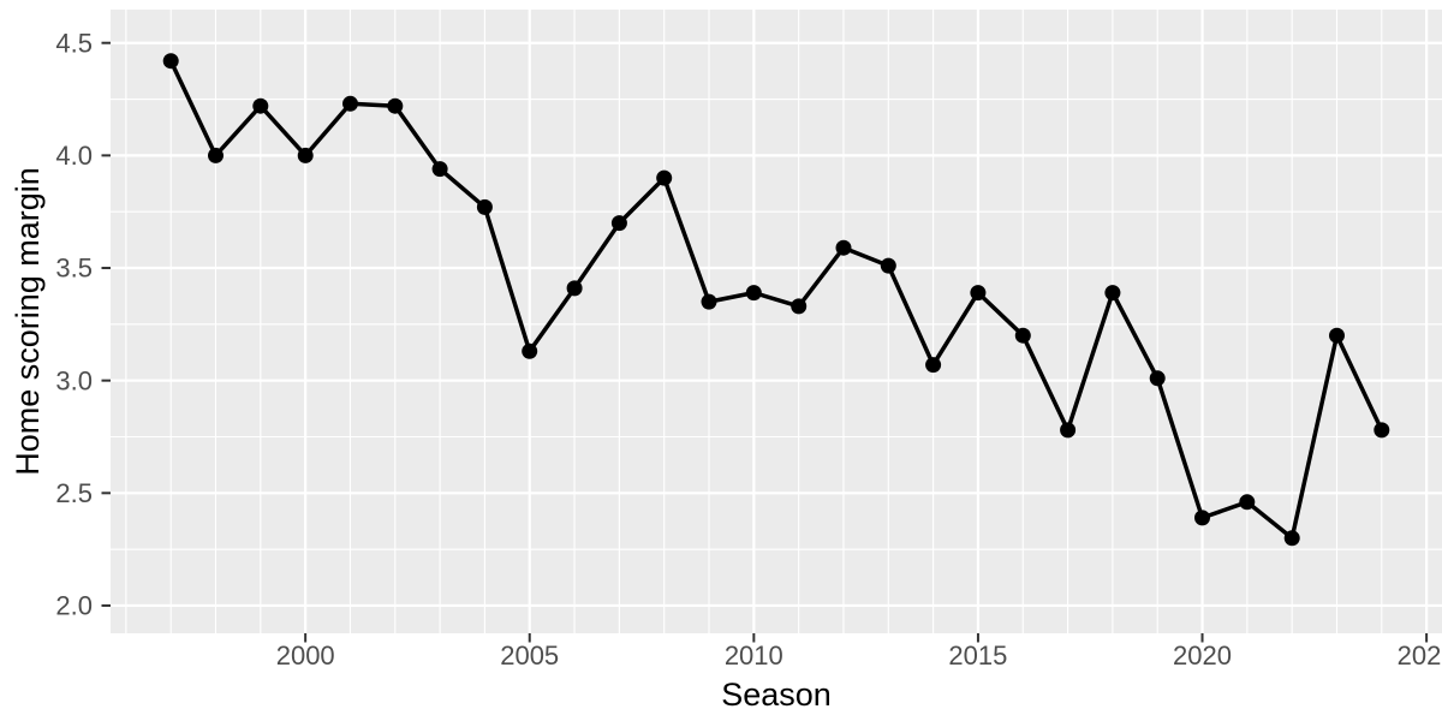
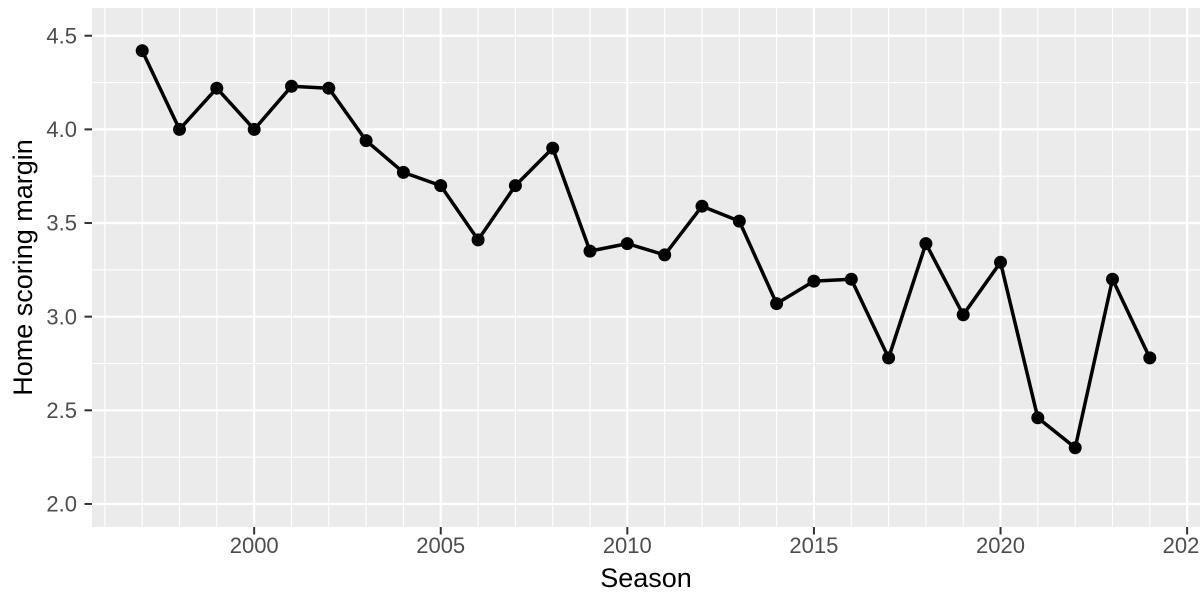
2005: 3.13 -> 3.70
2015: 3.39 -> 3.19
2020: 2.39 -> 3.29
